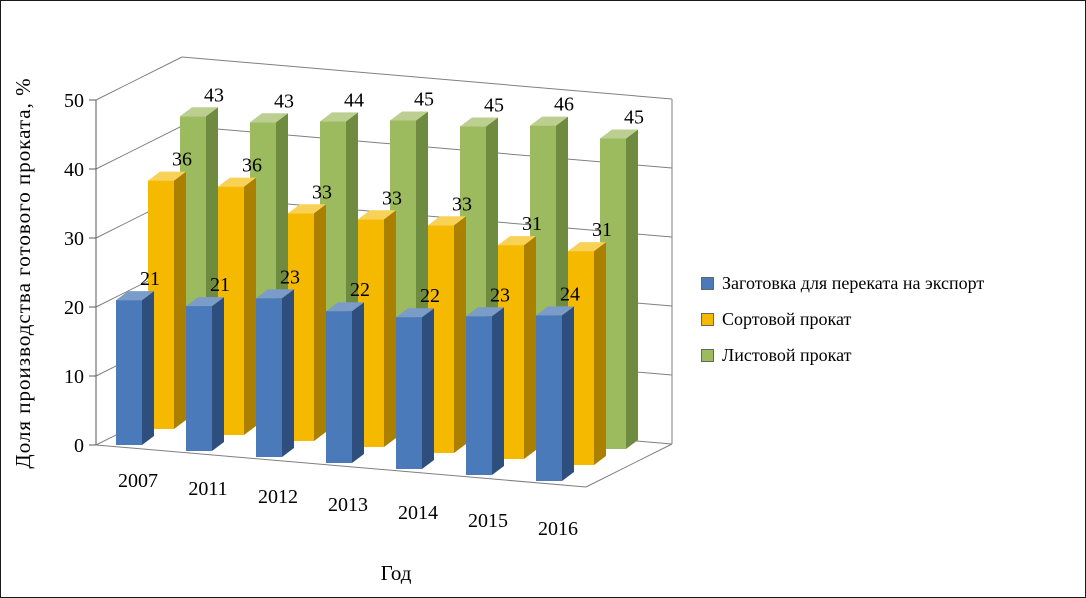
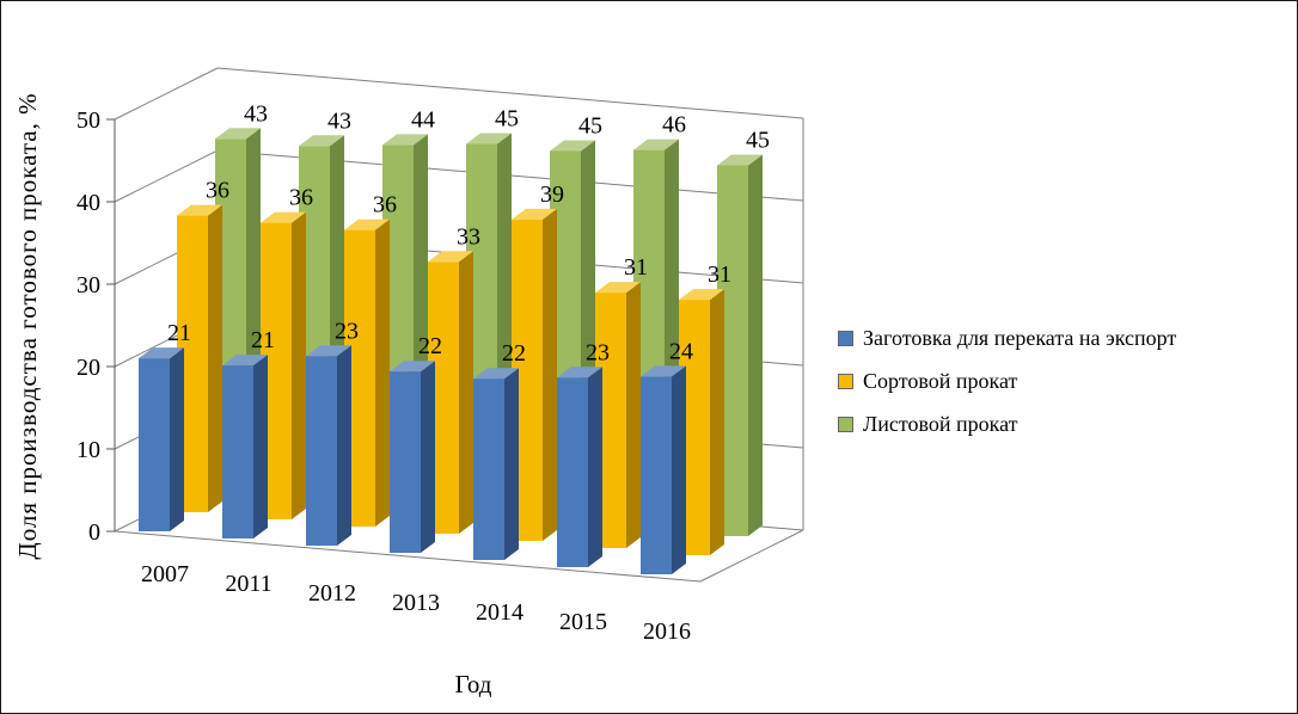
Сортовой прокат/2012: 33 -> 36
Сортовой прокат/2014: 33 -> 39
